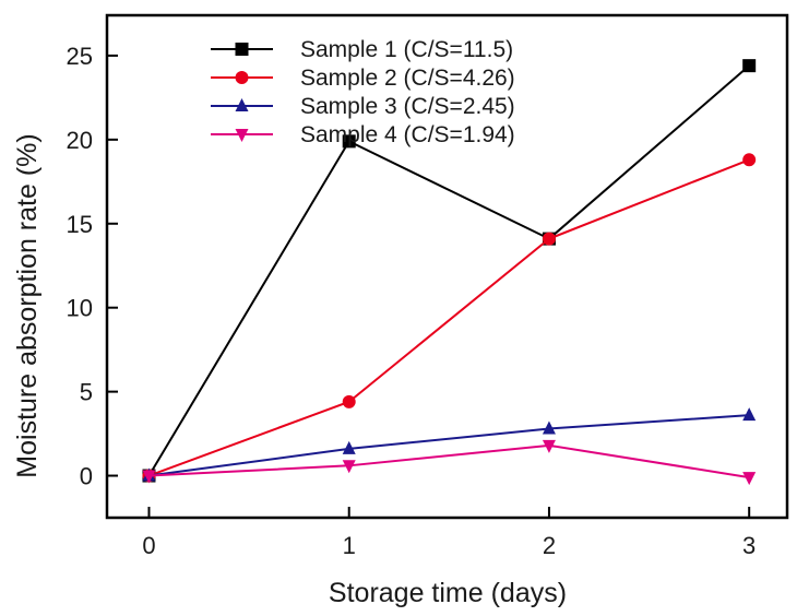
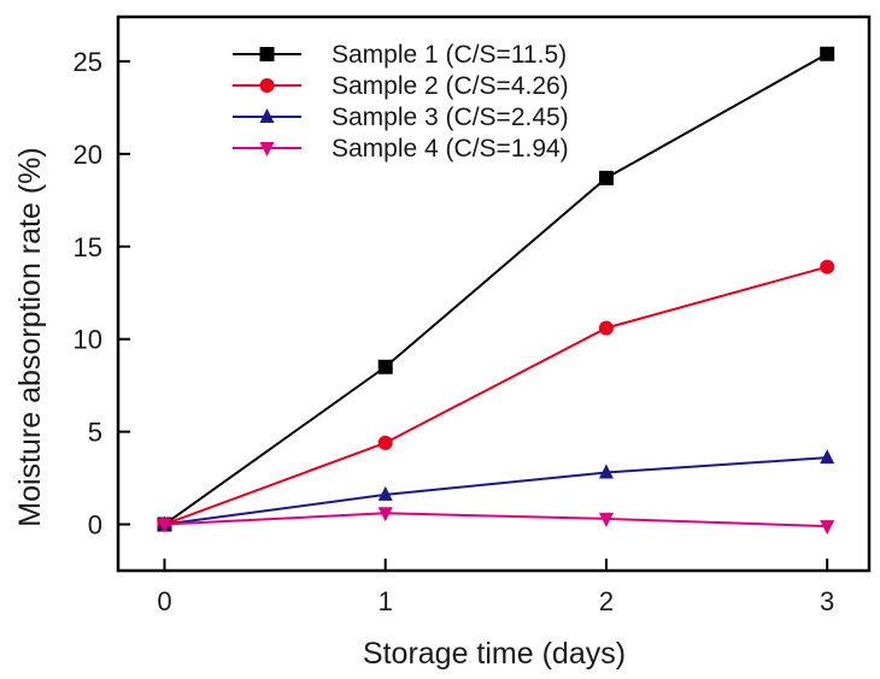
Sample 1 (C/S=11.5)/1: 19.9 -> 8.5
Sample 1 (C/S=11.5)/2: 14.1 -> 18.7
Sample 2 (C/S=4.26)/2: 14.1 -> 10.6
Sample 4 (C/S=1.94)/2: 1.8 -> 0.3
Sample 1 (C/S=11.5)/3: 24.4 -> 25.4
Sample 2 (C/S=4.26)/3: 18.8 -> 13.9
